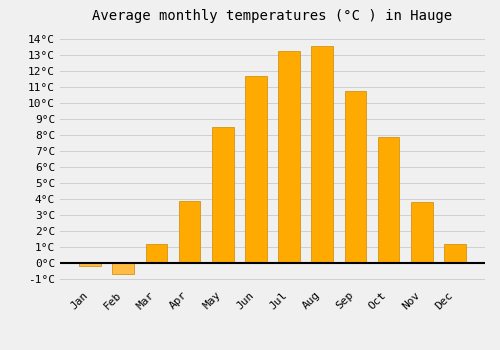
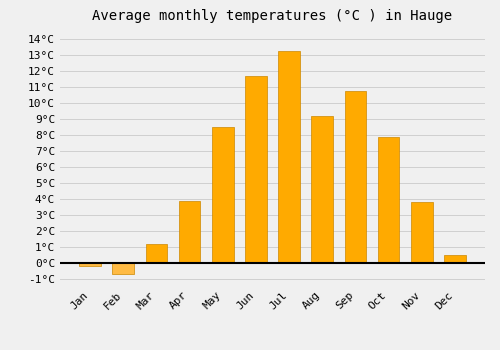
Aug: 13.6°C -> 9.2°C
Dec: 1.2°C -> 0.5°C
